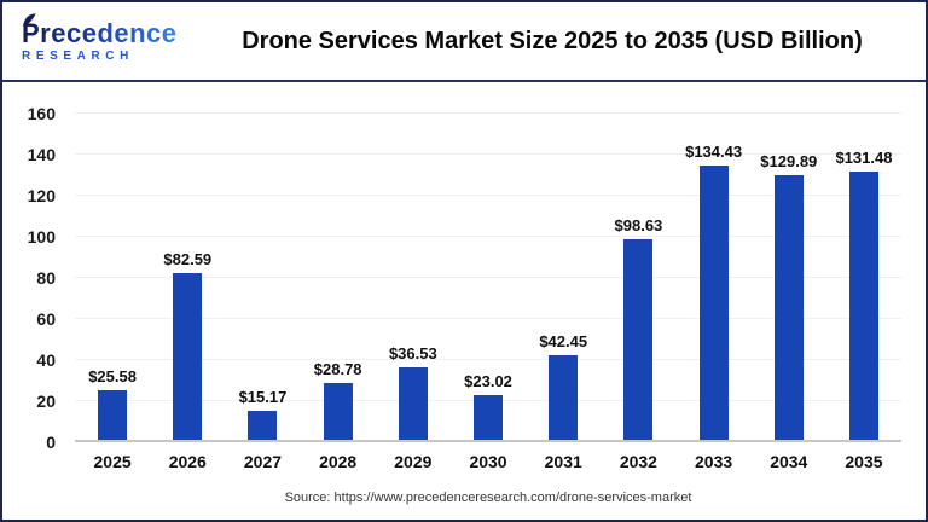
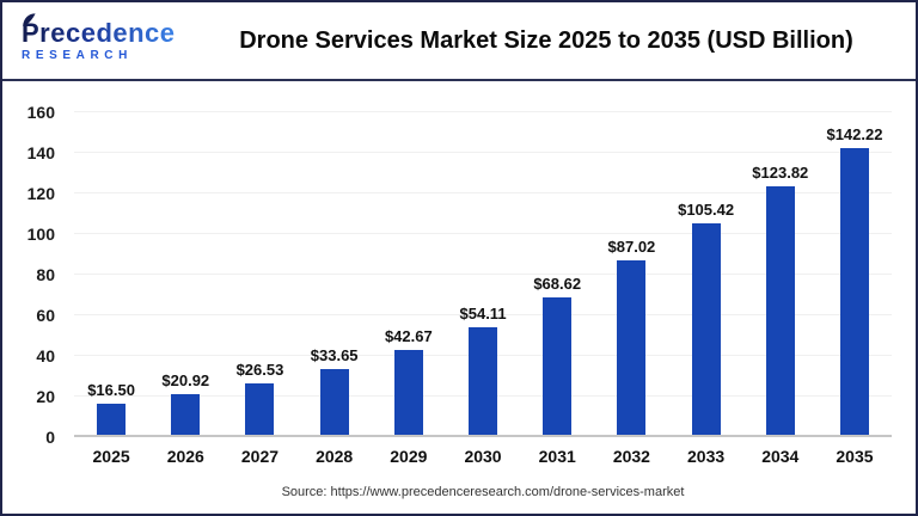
2025: $25.58 -> $16.50
2026: $82.59 -> $20.92
2027: $15.17 -> $26.53
2028: $28.78 -> $33.65
2029: $36.53 -> $42.67
2030: $23.02 -> $54.11
2031: $42.45 -> $68.62
2032: $98.63 -> $87.02
2033: $134.43 -> $105.42
2034: $129.89 -> $123.82
2035: $131.48 -> $142.22
